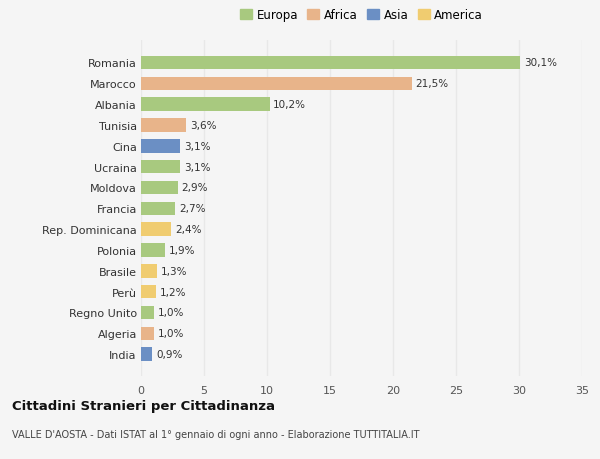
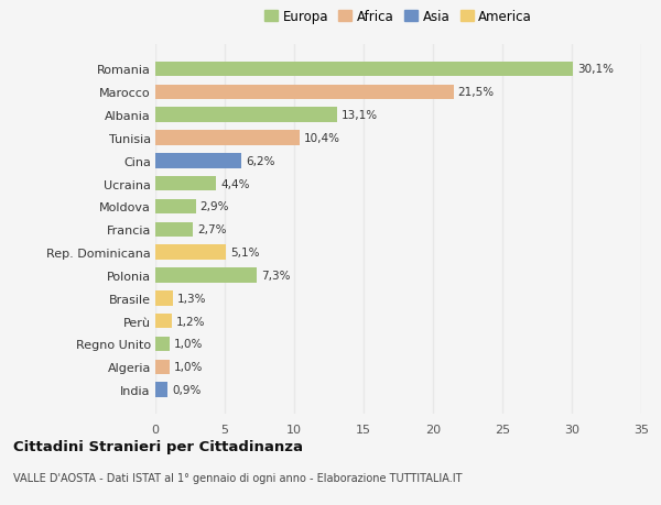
Albania: 10,2% -> 13,1%
Tunisia: 3,6% -> 10,4%
Cina: 3,1% -> 6,2%
Ucraina: 3,1% -> 4,4%
Rep. Dominicana: 2,4% -> 5,1%
Polonia: 1,9% -> 7,3%
